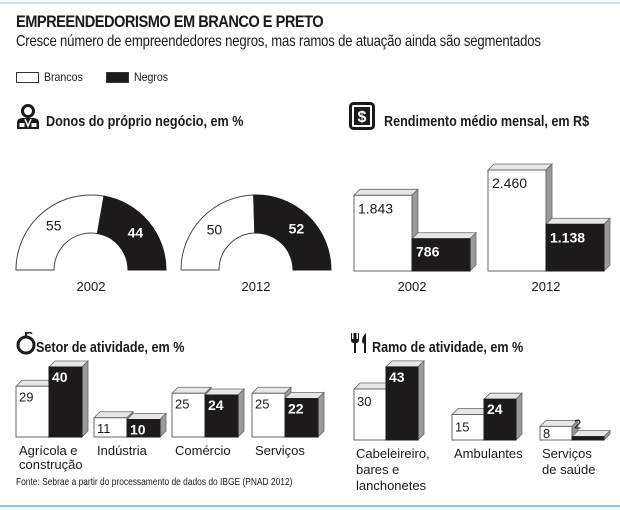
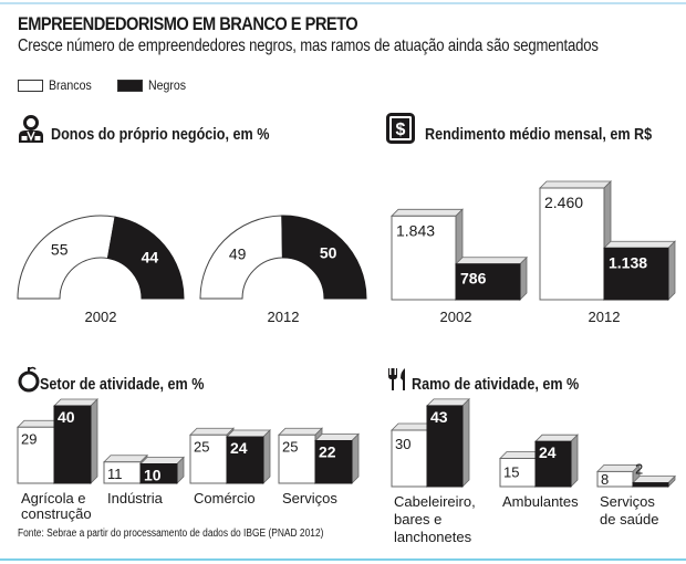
Donos do próprio negócio, em %/Brancos/2012: 50 -> 49
Donos do próprio negócio, em %/Negros/2012: 52 -> 50
